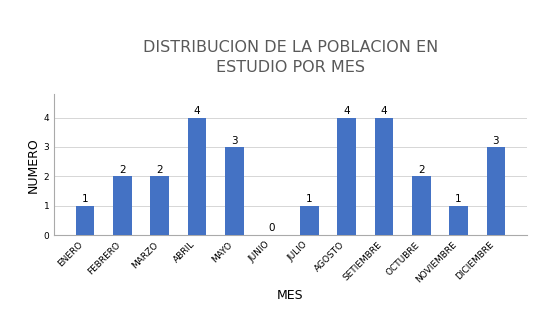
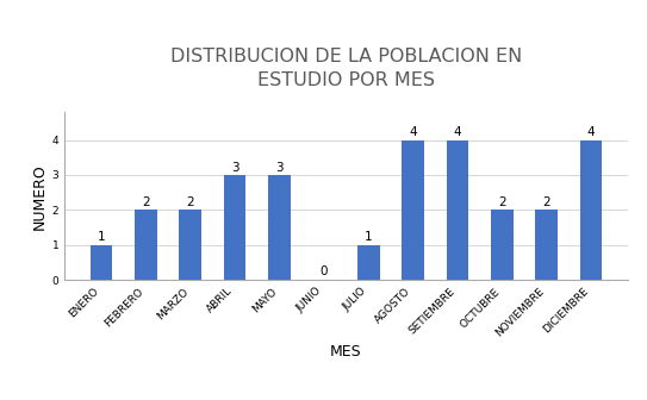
ABRIL: 4 -> 3
NOVIEMBRE: 1 -> 2
DICIEMBRE: 3 -> 4
